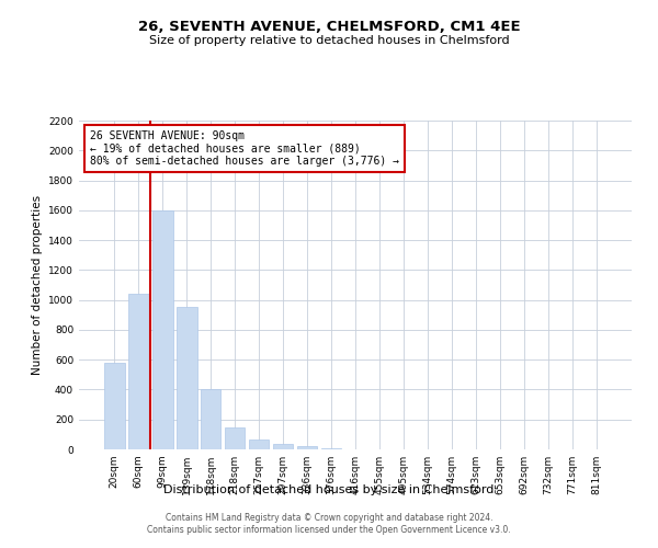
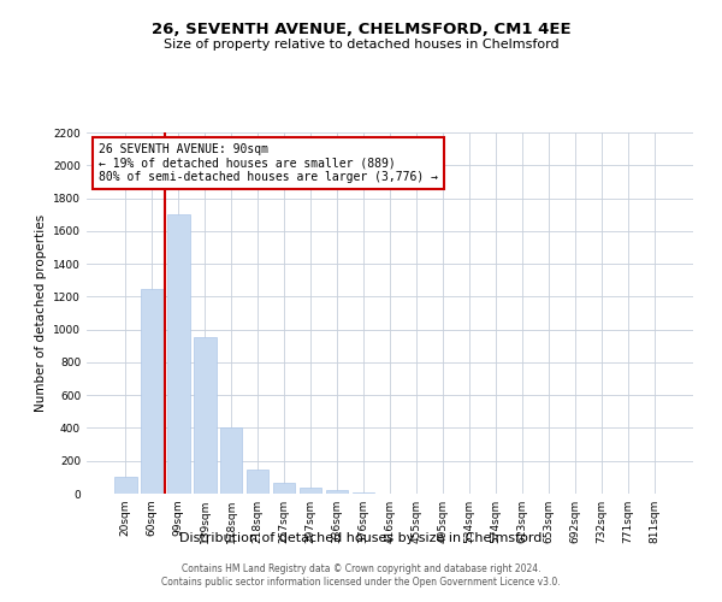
20sqm: 580 -> 100
60sqm: 1040 -> 1250
99sqm: 1600 -> 1700
